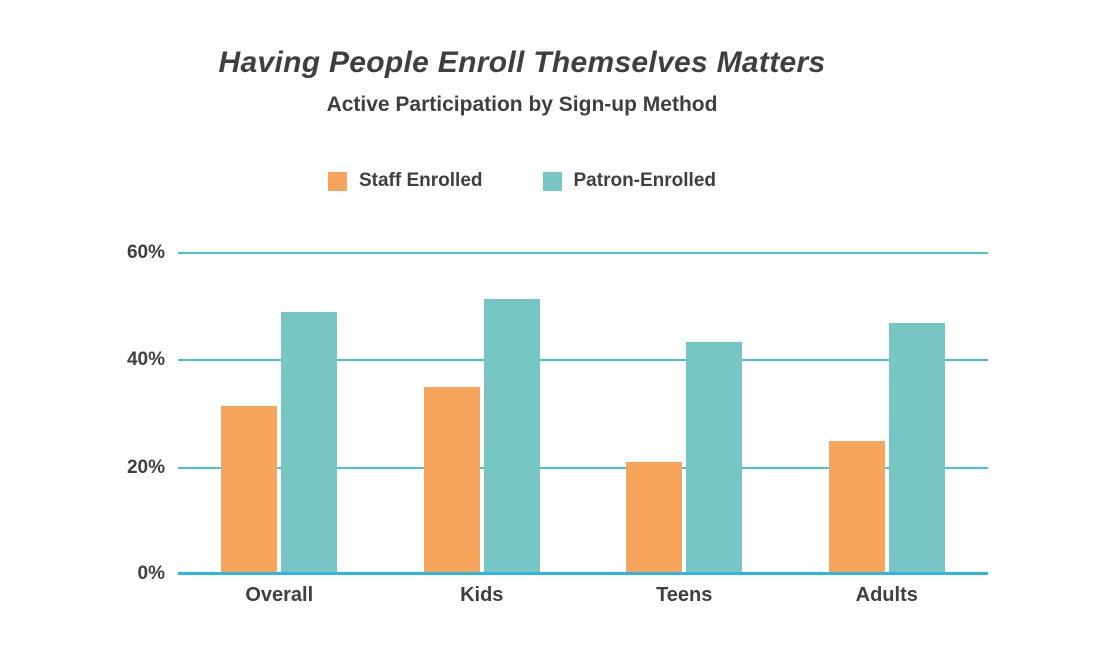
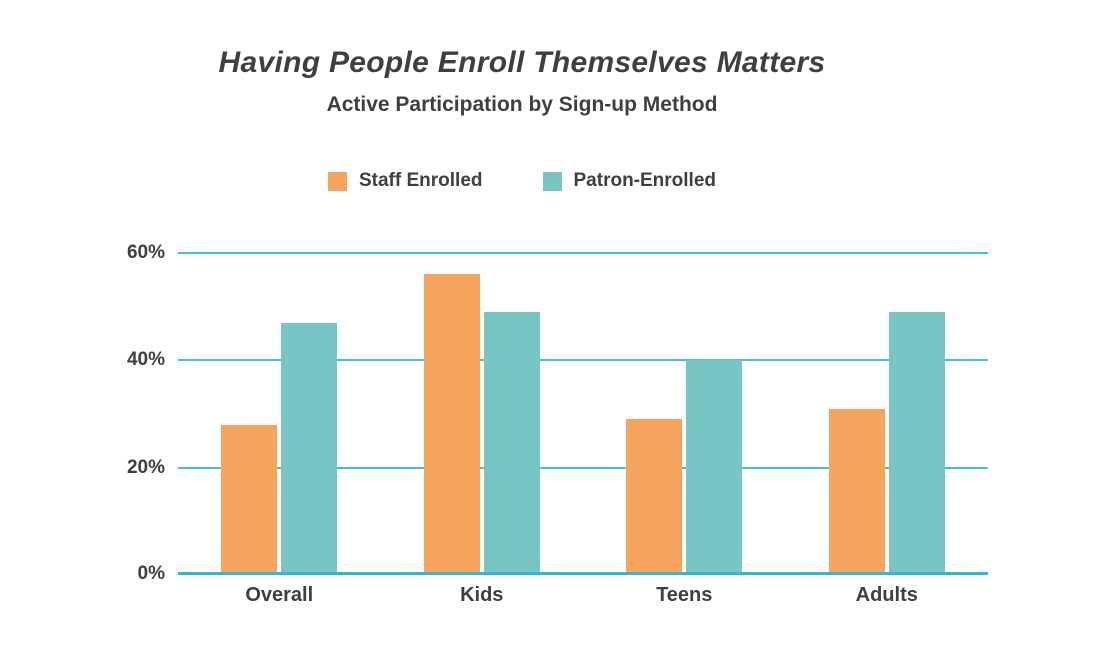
Staff Enrolled/Overall: 32% -> 28%
Patron-Enrolled/Overall: 49% -> 47%
Staff Enrolled/Kids: 35% -> 56%
Patron-Enrolled/Kids: 52% -> 49%
Staff Enrolled/Teens: 21% -> 29%
Patron-Enrolled/Teens: 44% -> 40%
Staff Enrolled/Adults: 25% -> 31%
Patron-Enrolled/Adults: 47% -> 49%
